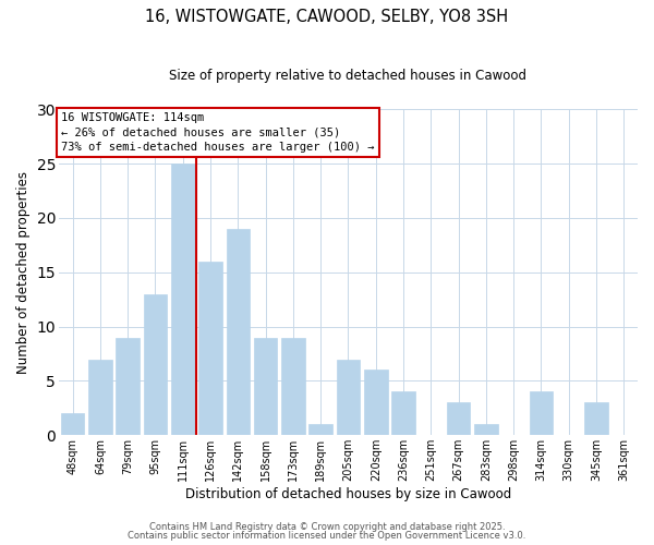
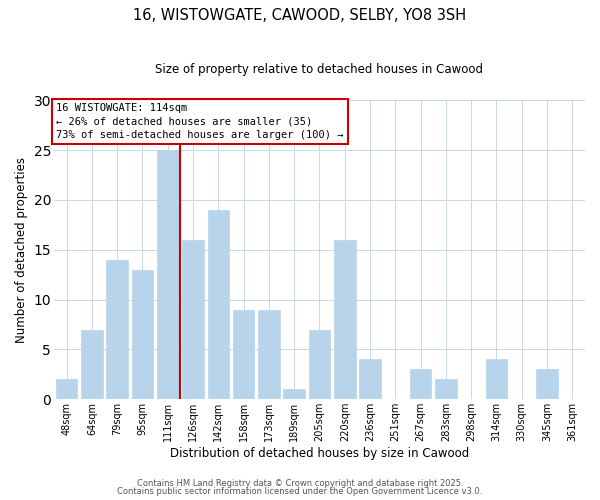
79sqm: 9 -> 14
220sqm: 6 -> 16
283sqm: 1 -> 2
